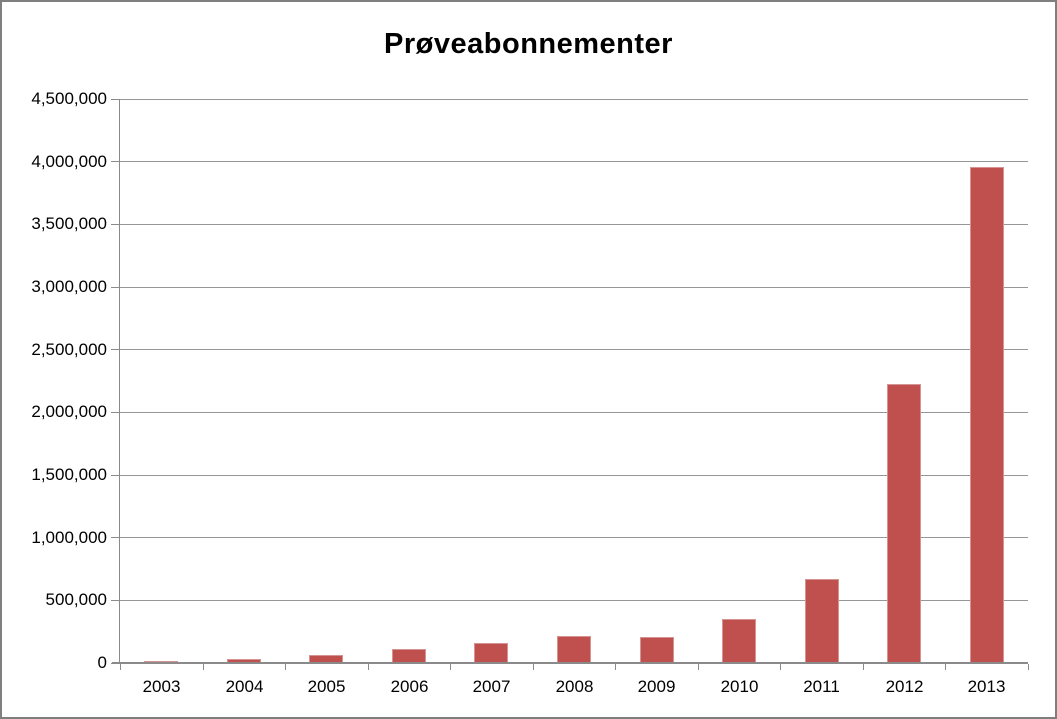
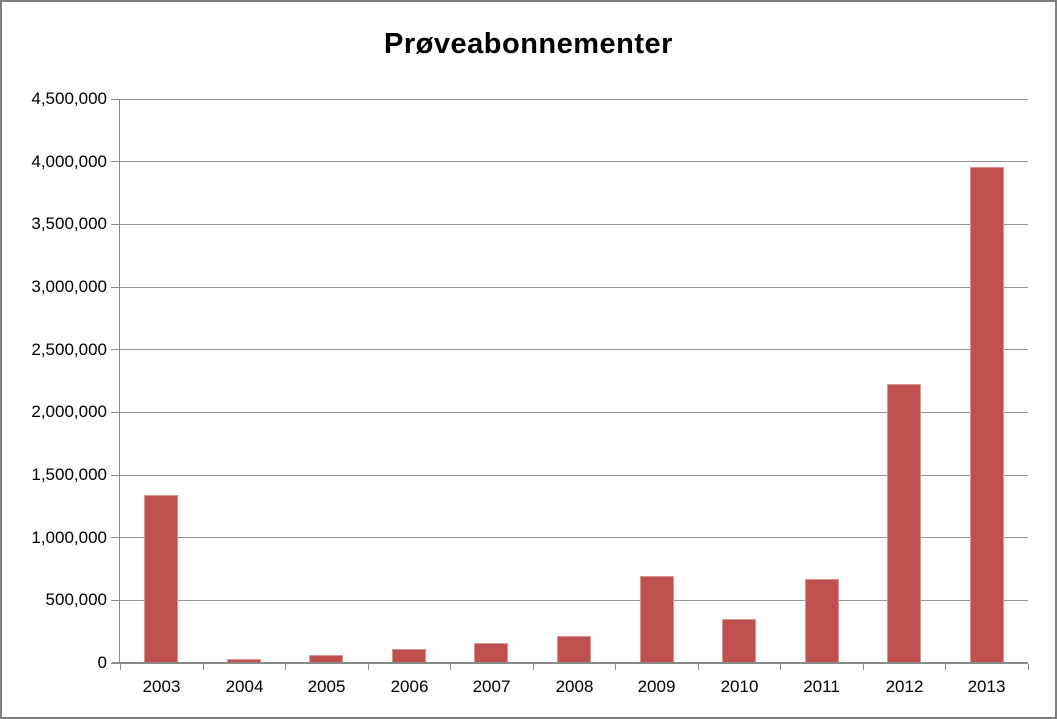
2003: 10000 -> 1330000
2009: 200000 -> 690000
